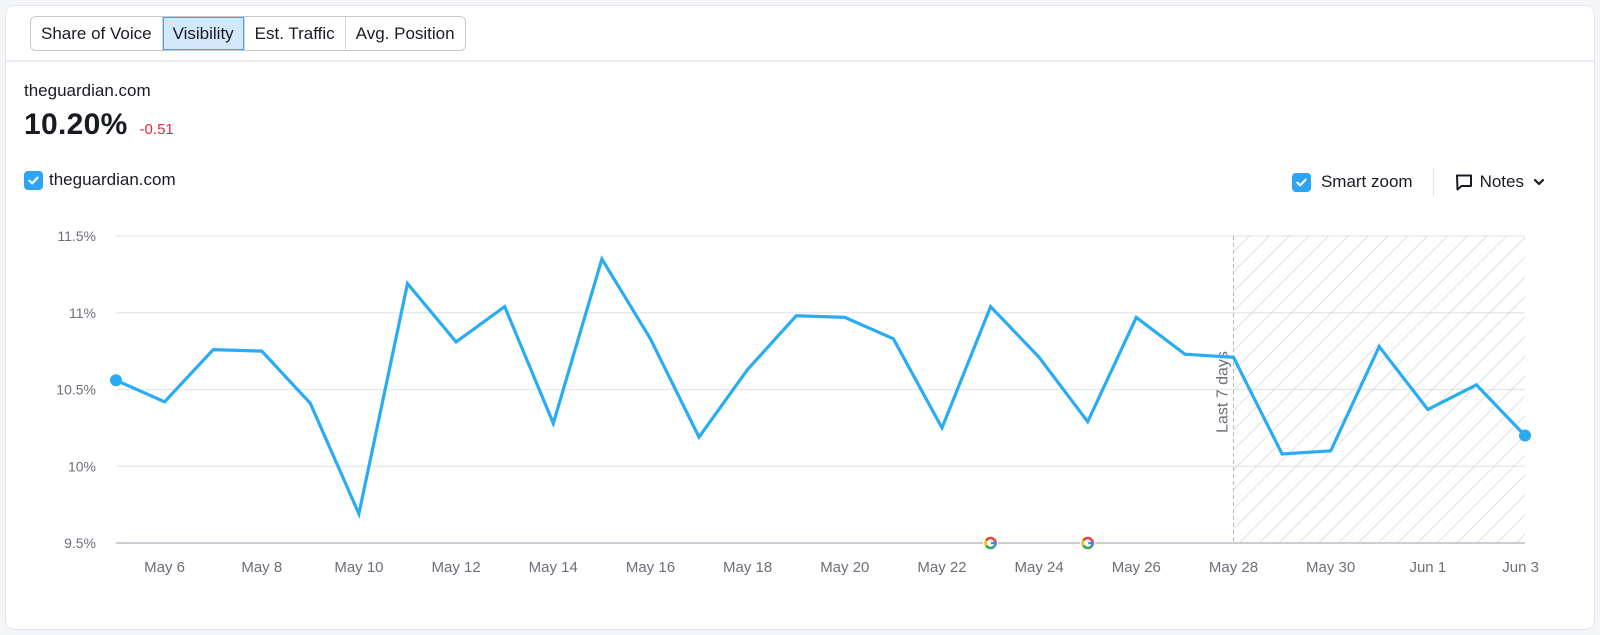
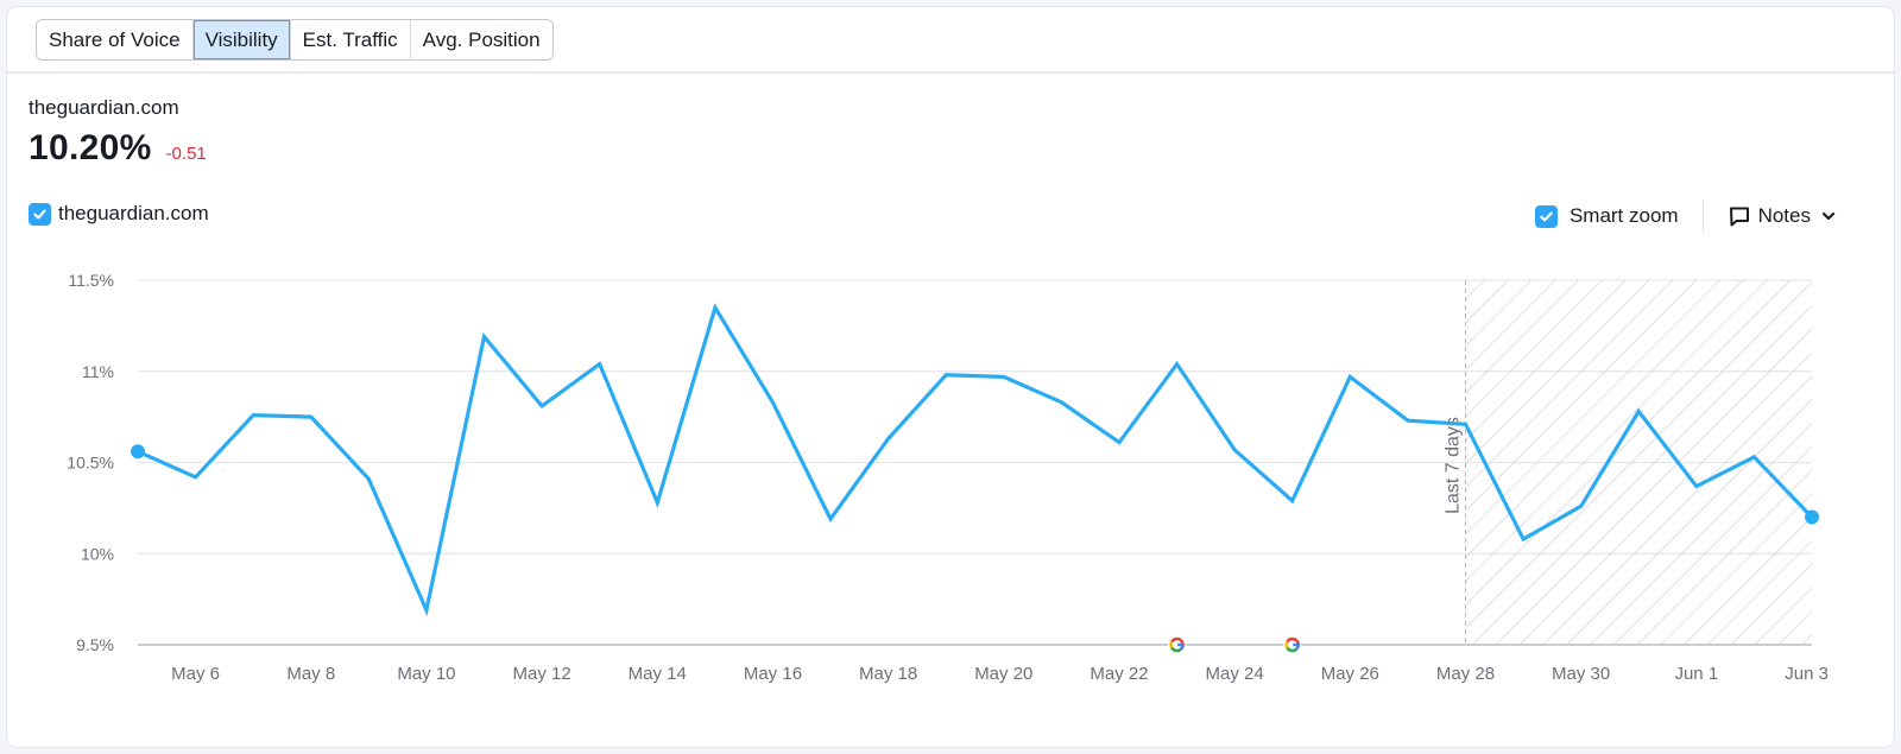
May 22: 10.25% -> 10.61%
May 24: 10.71% -> 10.57%
May 30: 10.10% -> 10.26%
